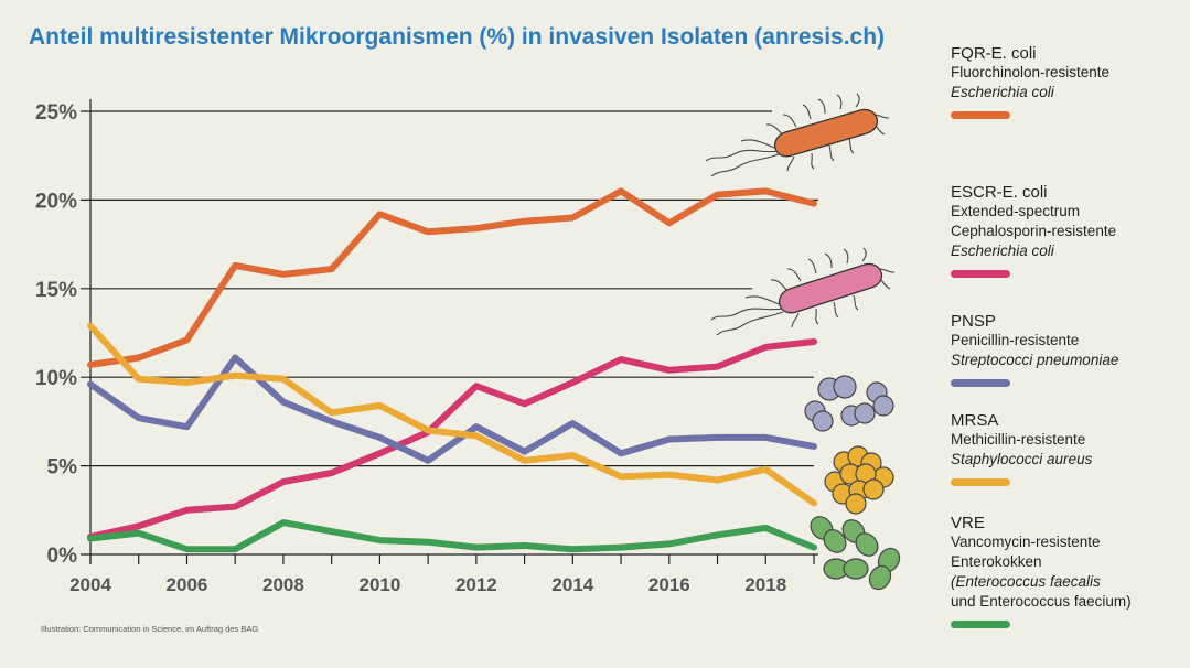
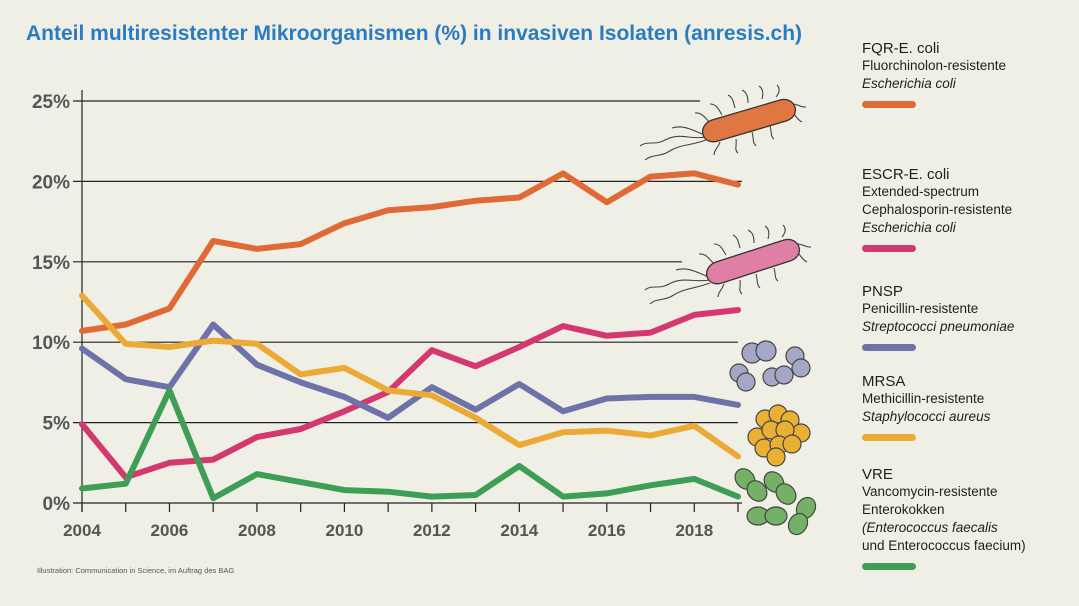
ESCR-E. coli/2004: 1.0% -> 4.9%
VRE/2006: 0.3% -> 7.0%
FQR-E. coli/2010: 19.2% -> 17.4%
MRSA/2014: 5.6% -> 3.6%
VRE/2014: 0.3% -> 2.3%
